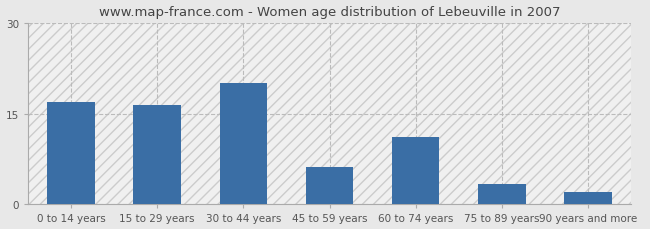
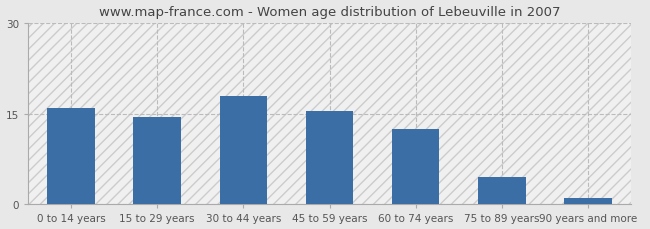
0 to 14 years: 17.0 -> 16.0
15 to 29 years: 16.4 -> 14.5
30 to 44 years: 20.0 -> 18.0
45 to 59 years: 6.2 -> 15.5
60 to 74 years: 11.2 -> 12.5
75 to 89 years: 3.4 -> 4.5
90 years and more: 2.0 -> 1.0
